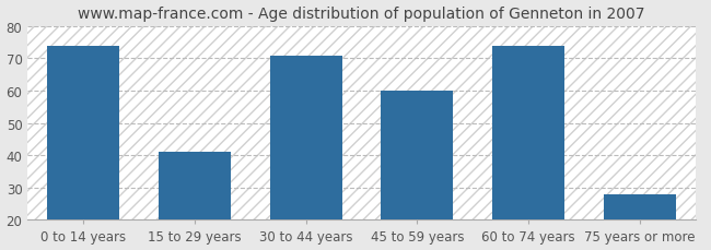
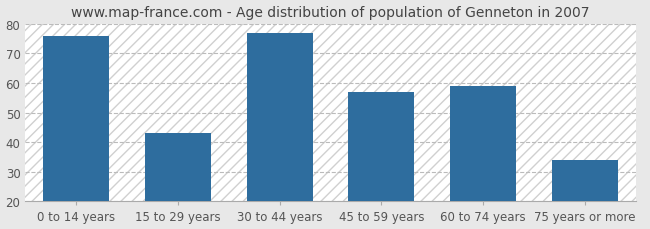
0 to 14 years: 74 -> 76
15 to 29 years: 41 -> 43
30 to 44 years: 71 -> 77
45 to 59 years: 60 -> 57
60 to 74 years: 74 -> 59
75 years or more: 28 -> 34
